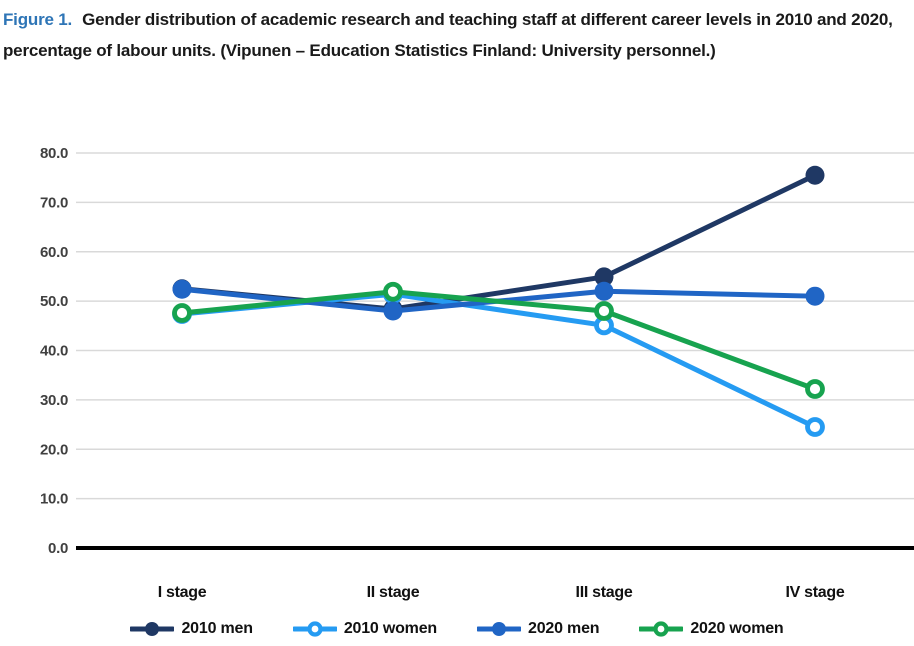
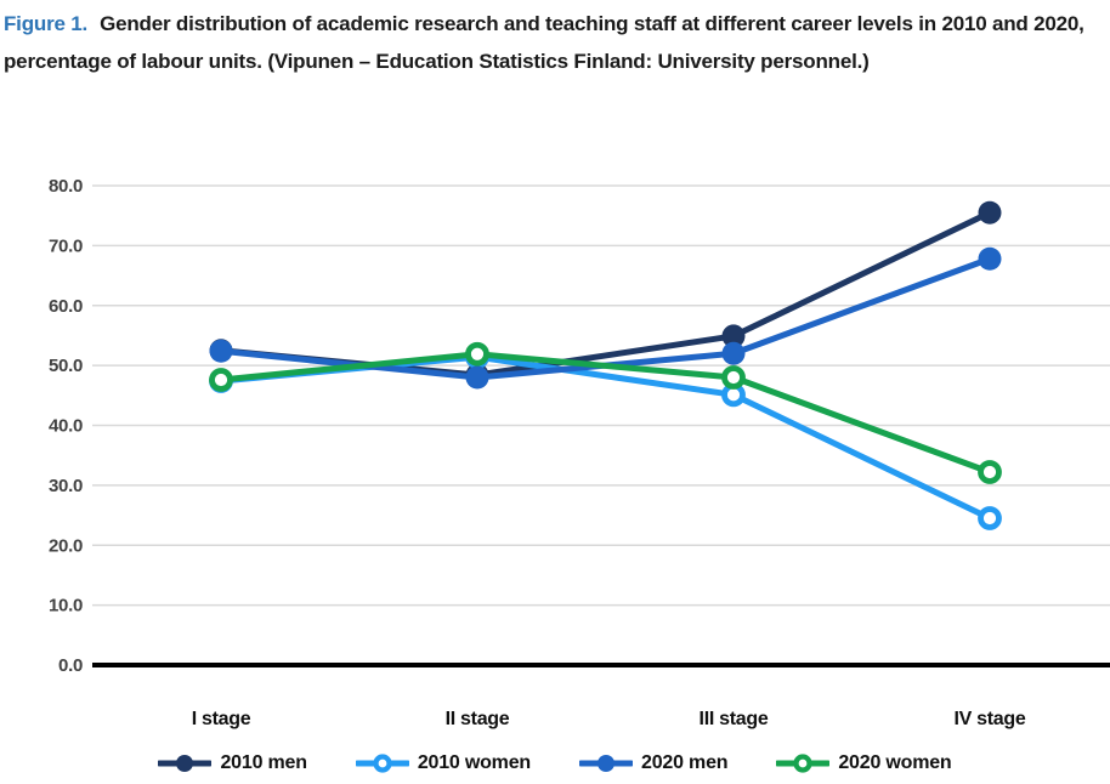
2020 men/IV stage: 51 -> 68
